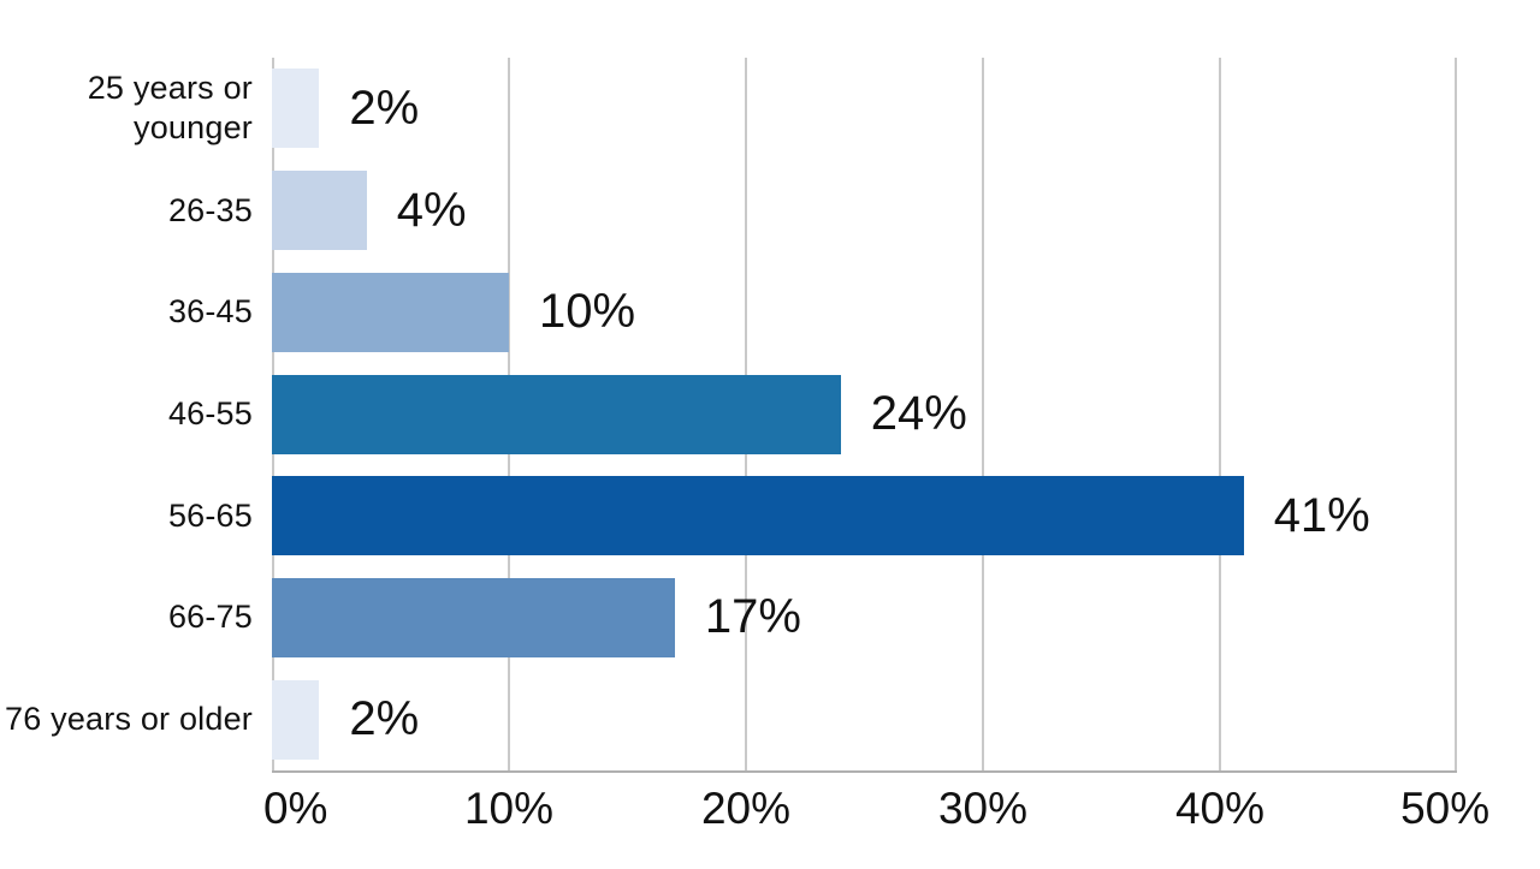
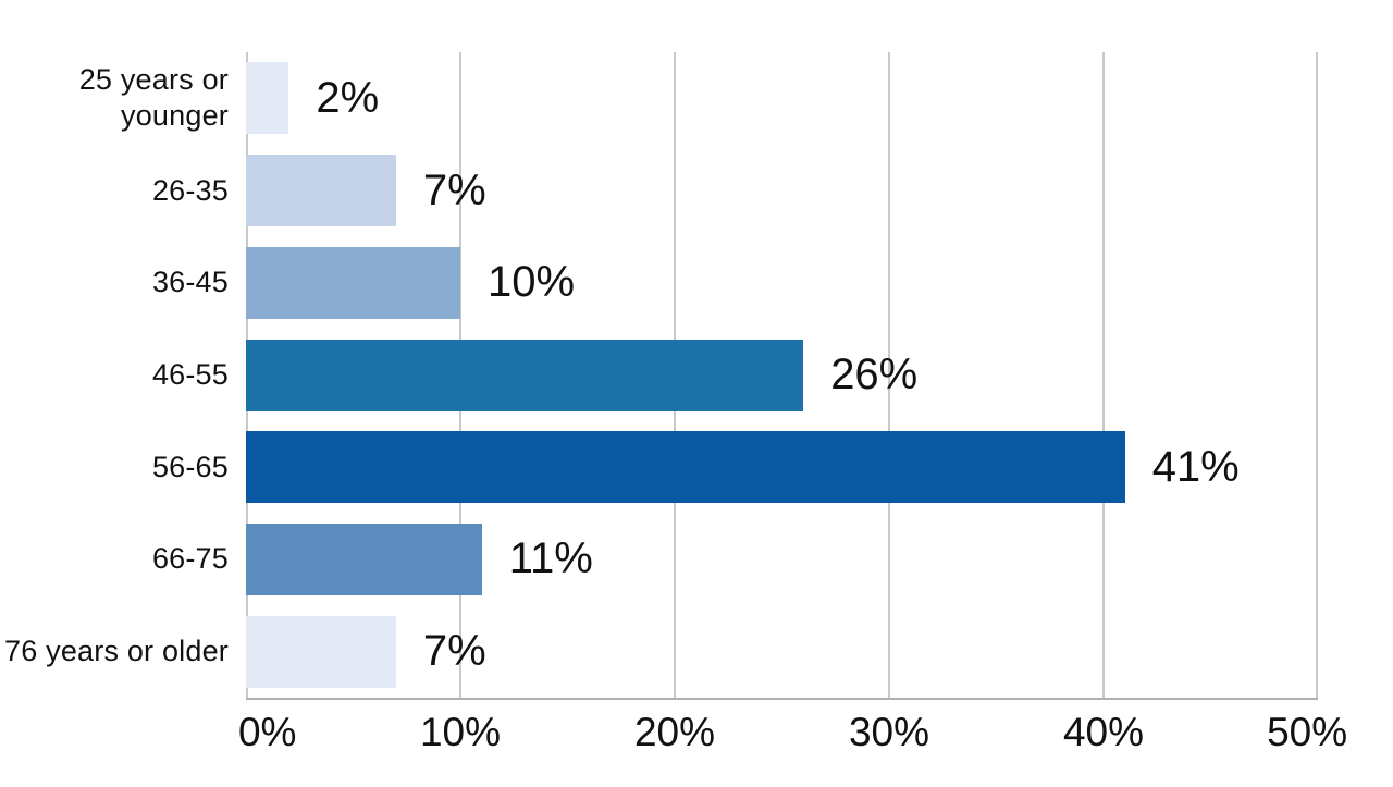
26-35: 4% -> 7%
46-55: 24% -> 26%
66-75: 17% -> 11%
76 years or older: 2% -> 7%
